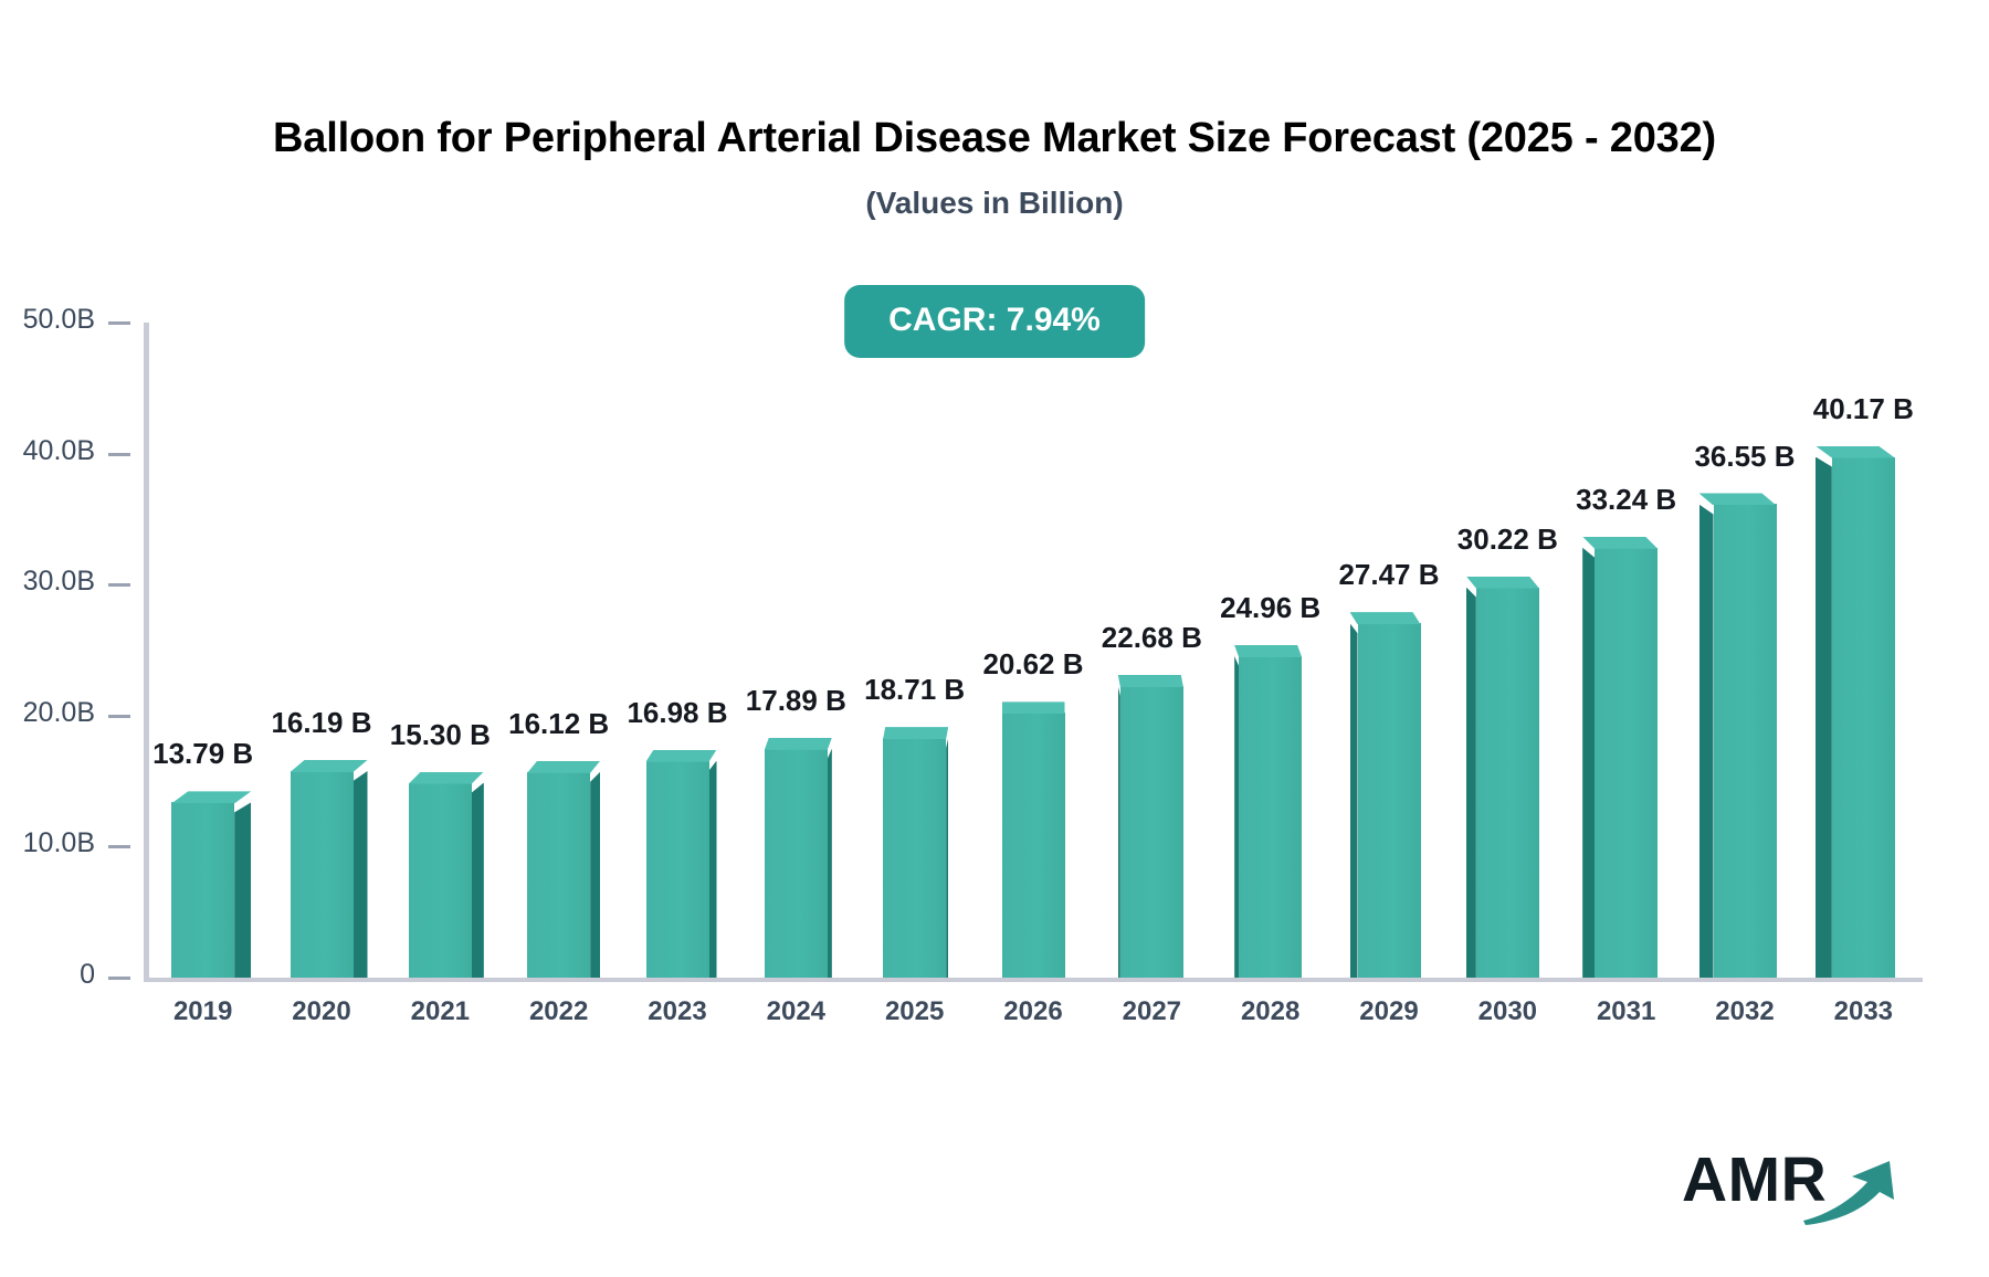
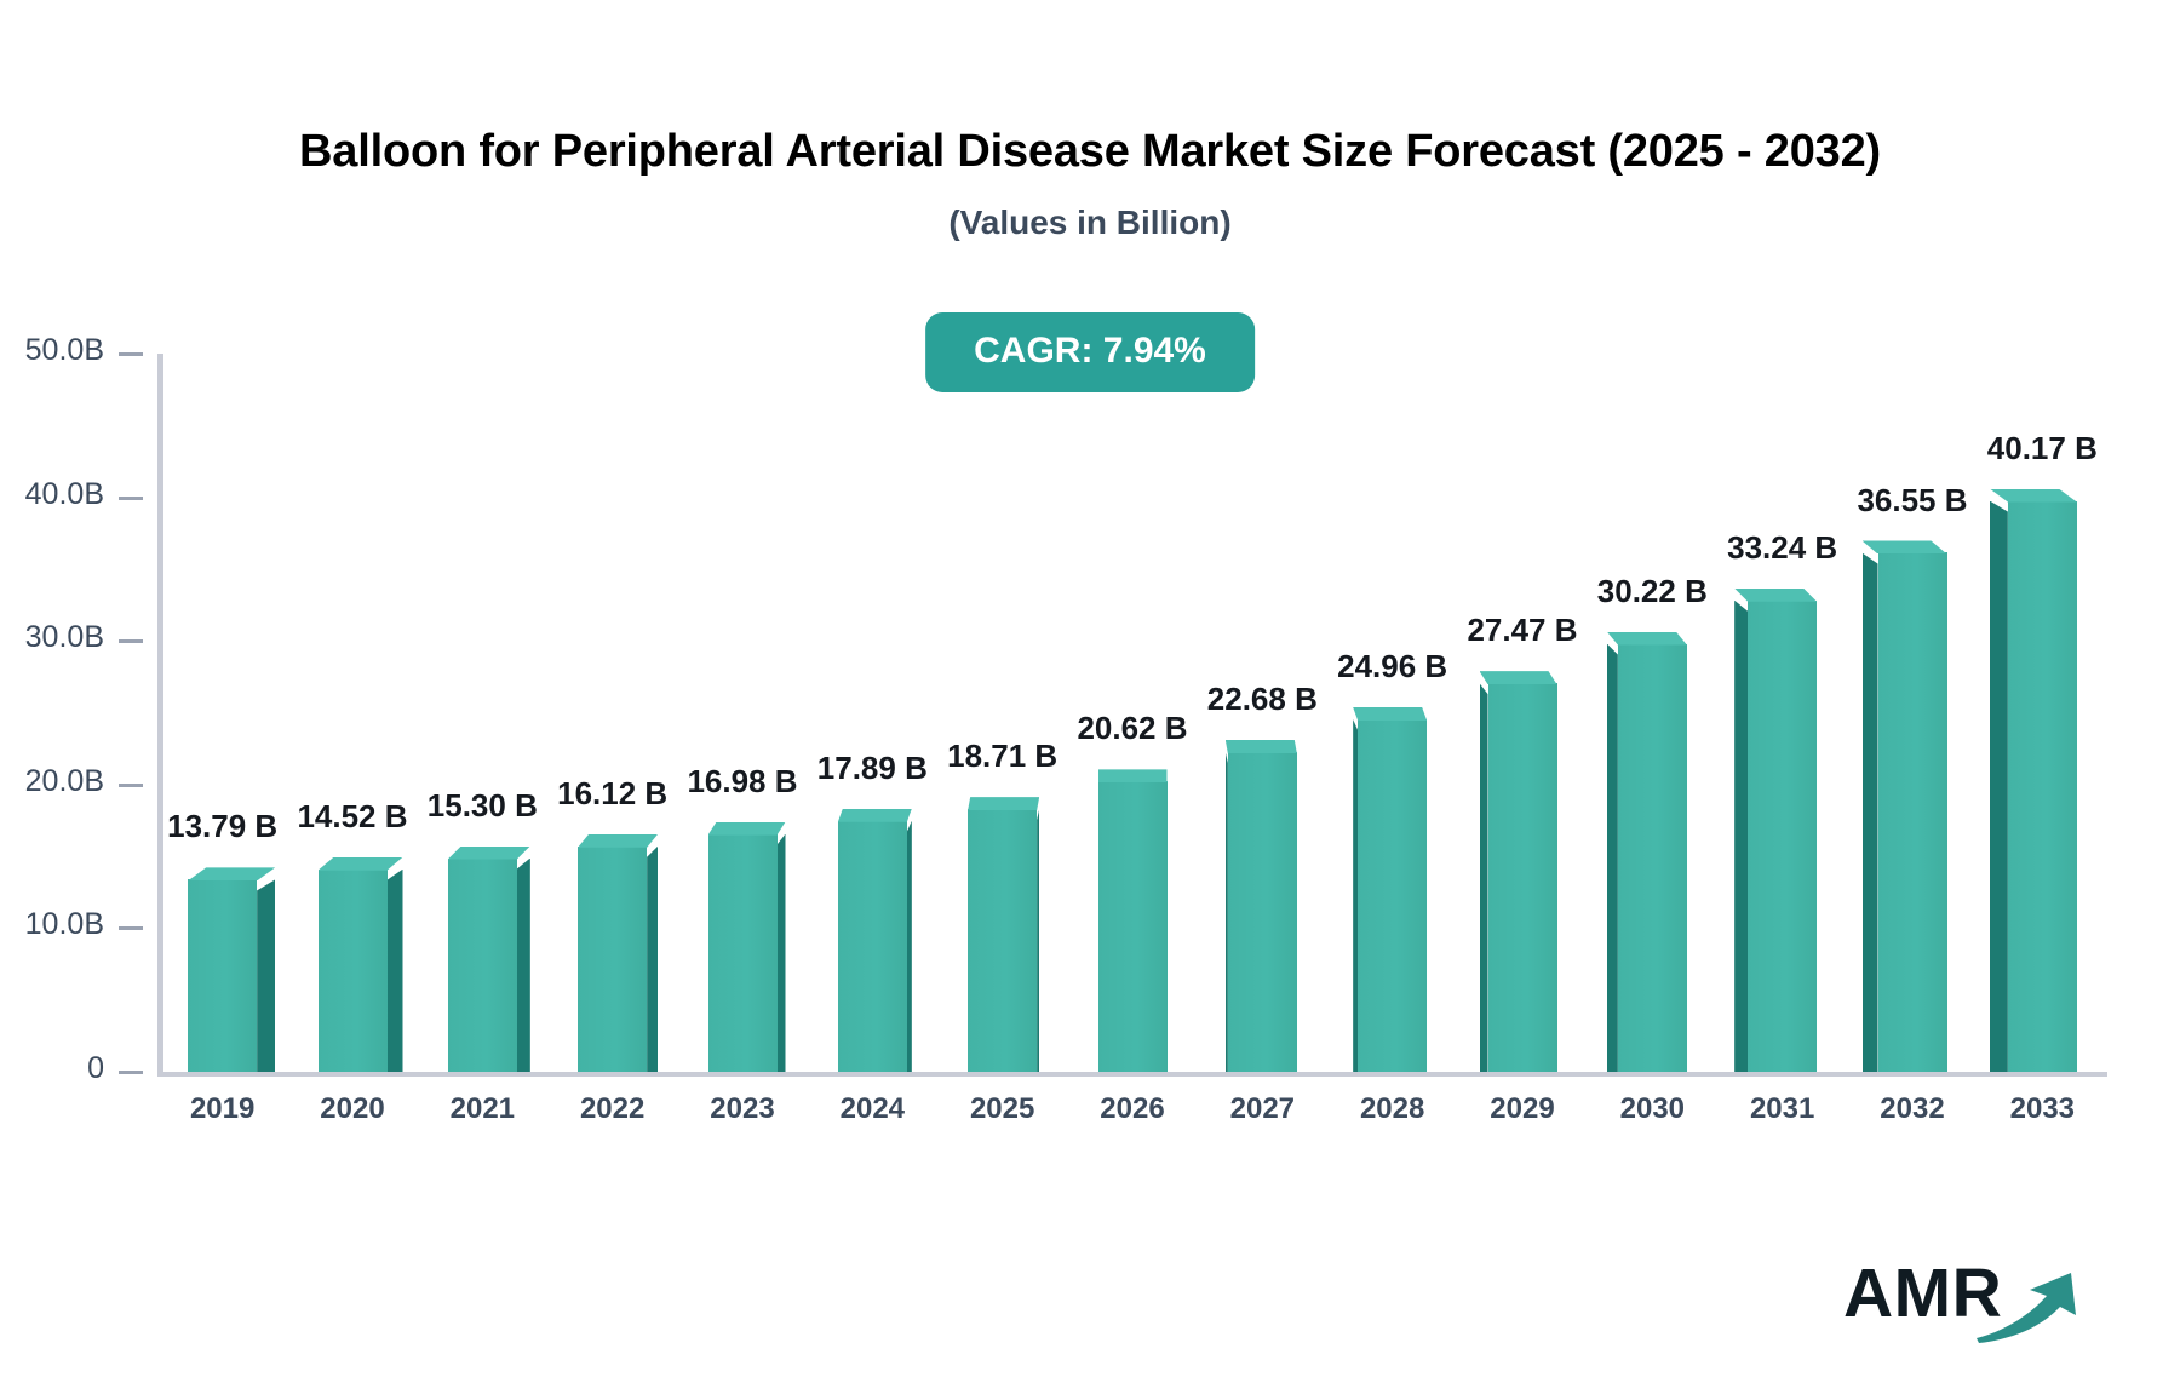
2020: 16.19 -> 14.52
